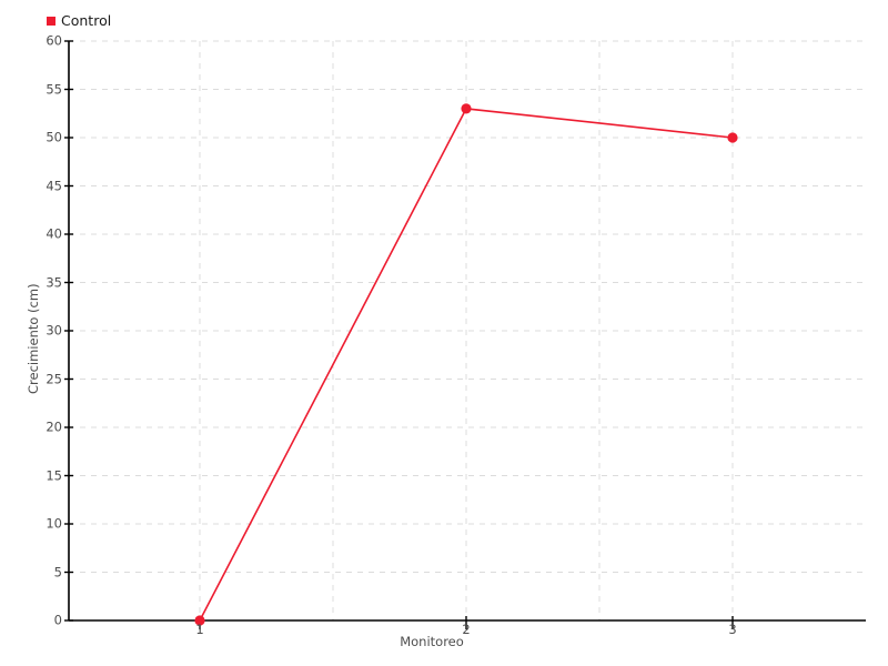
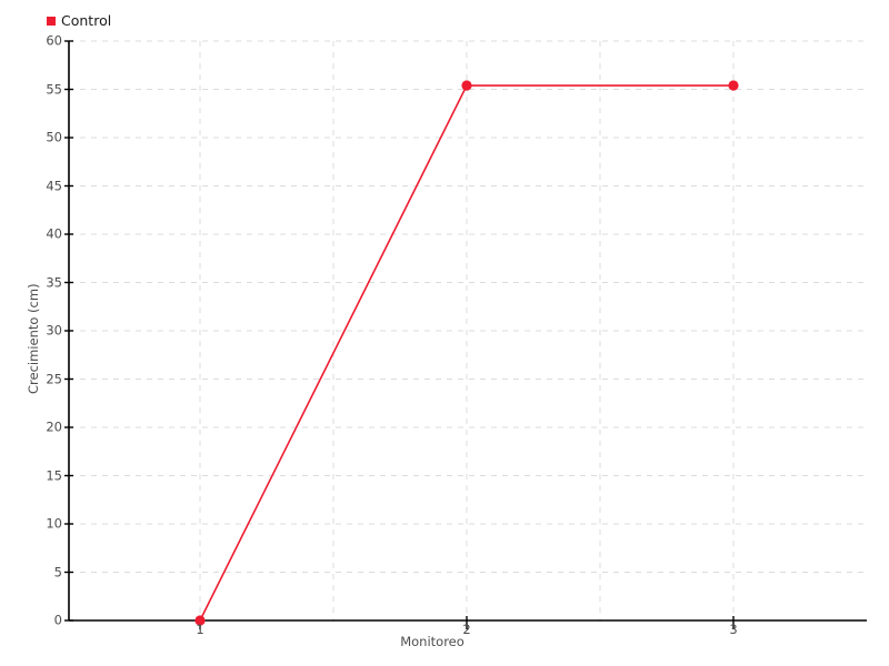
2: 53 -> 55
3: 50 -> 55
